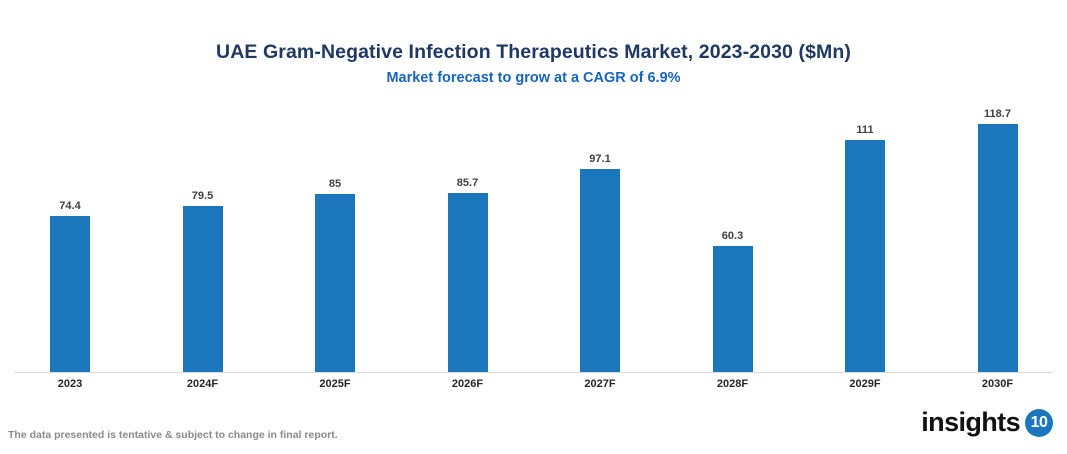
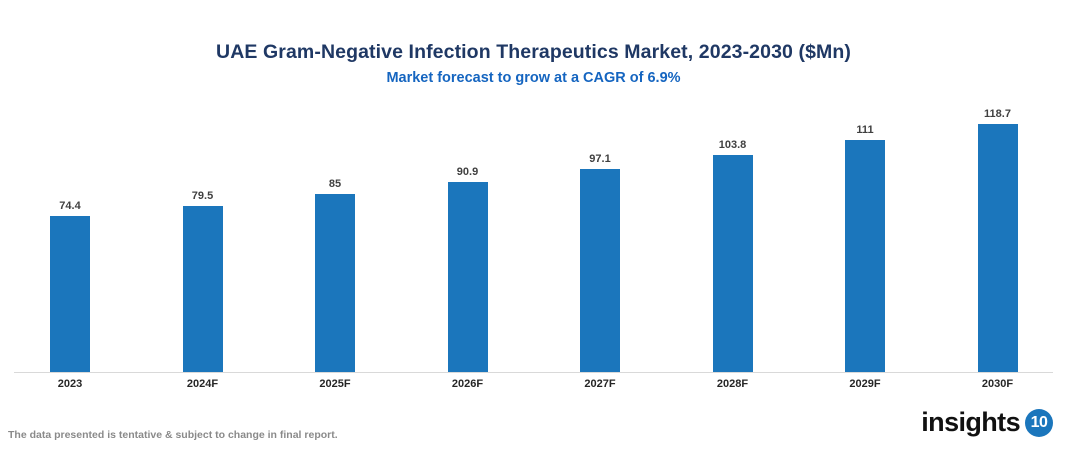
2026F: 85.7 -> 90.9
2028F: 60.3 -> 103.8
